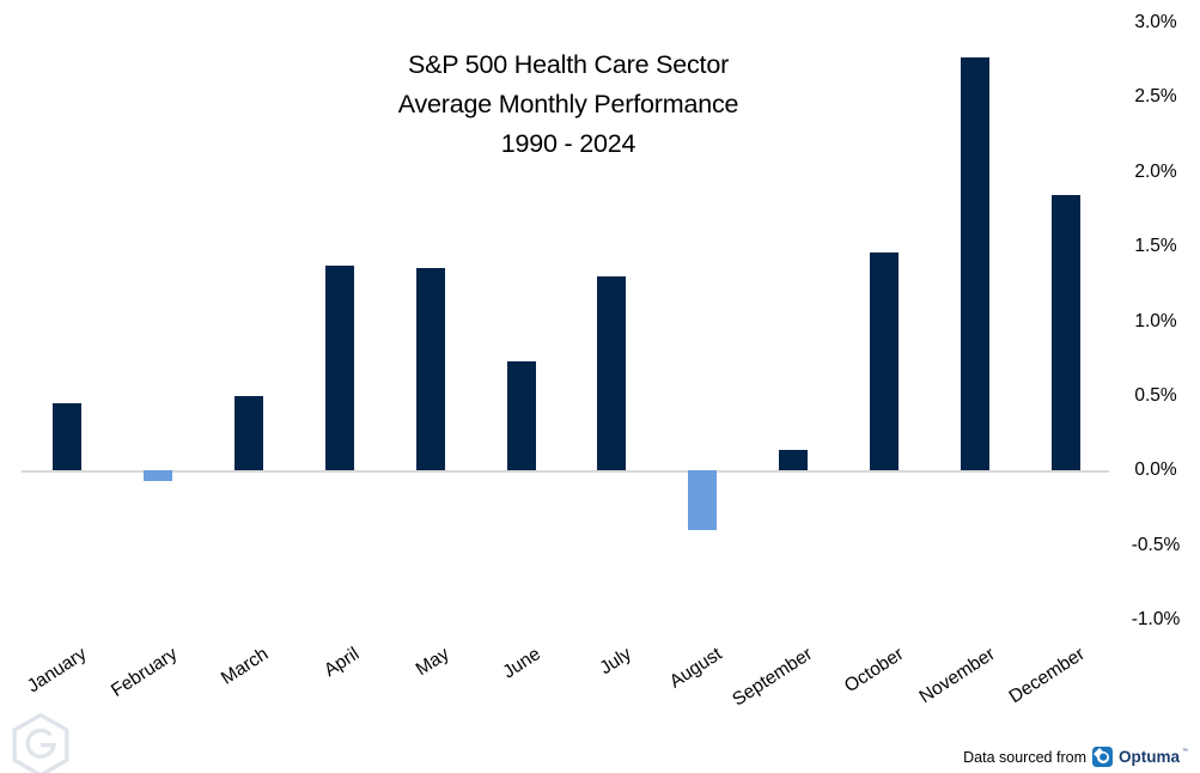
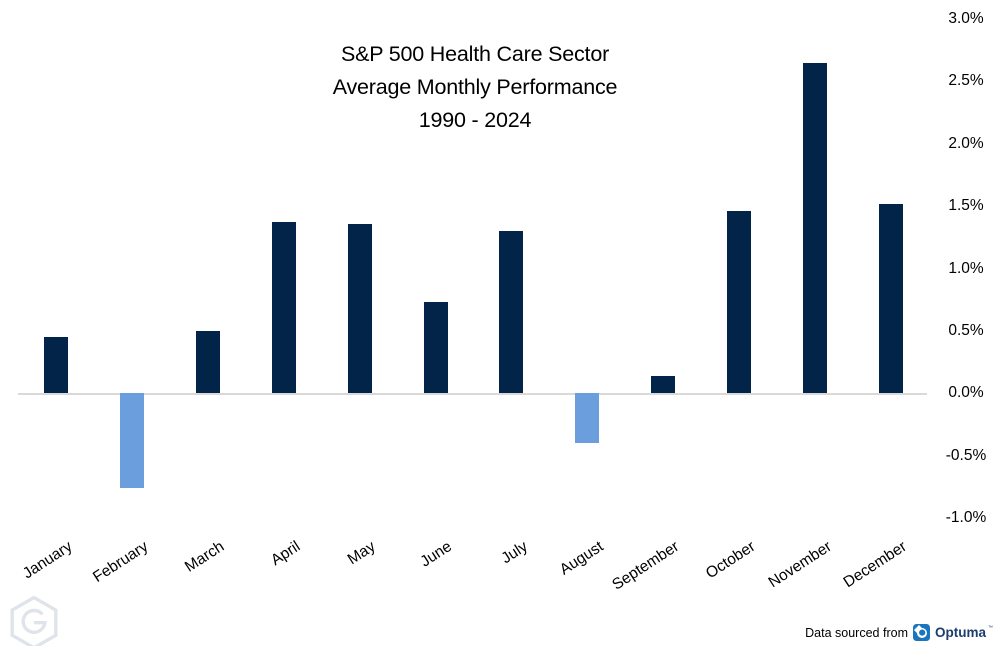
February: -0.07% -> -0.76%
November: 2.77% -> 2.65%
December: 1.85% -> 1.52%
